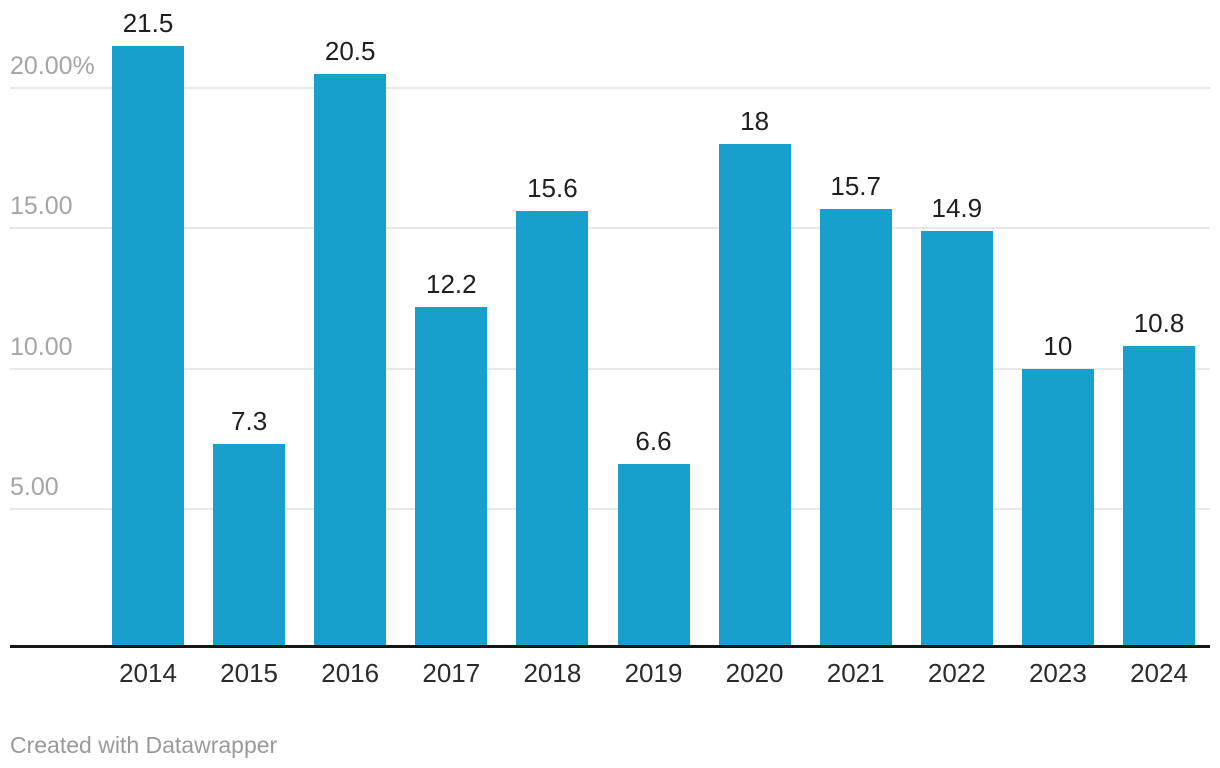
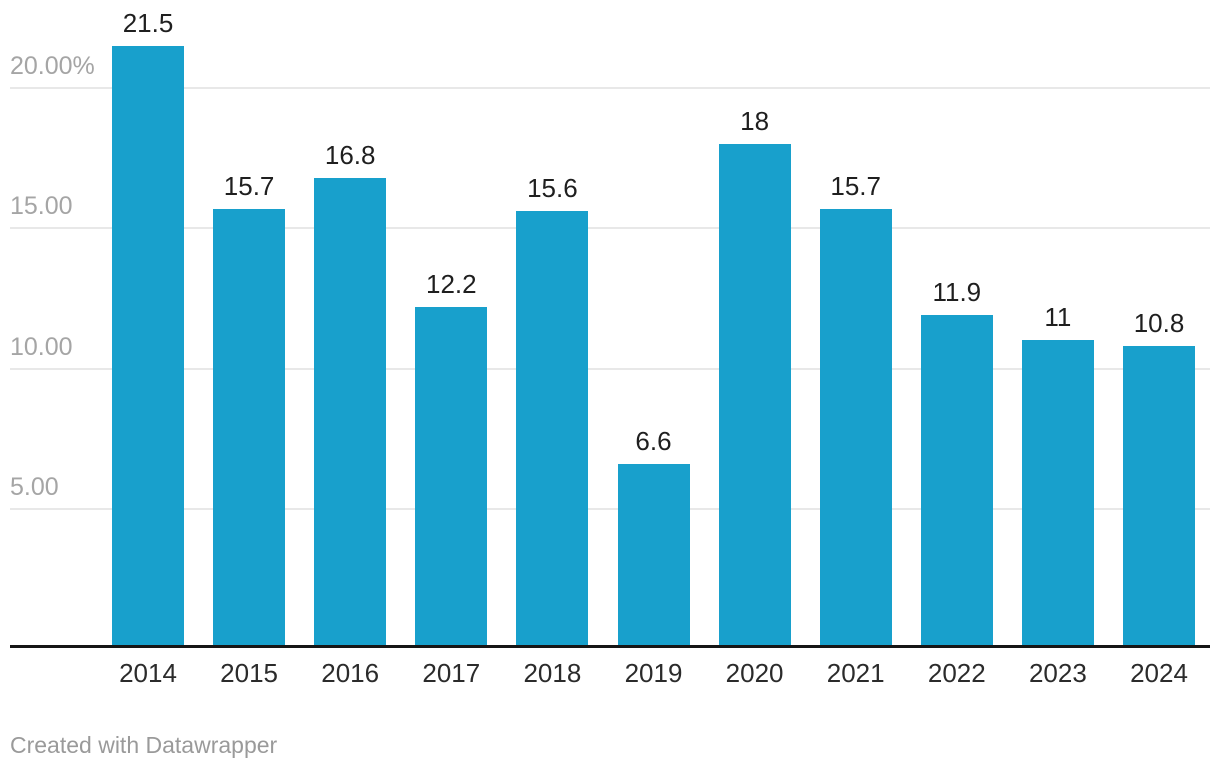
2015: 7.3 -> 15.7
2016: 20.5 -> 16.8
2022: 14.9 -> 11.9
2023: 10 -> 11
